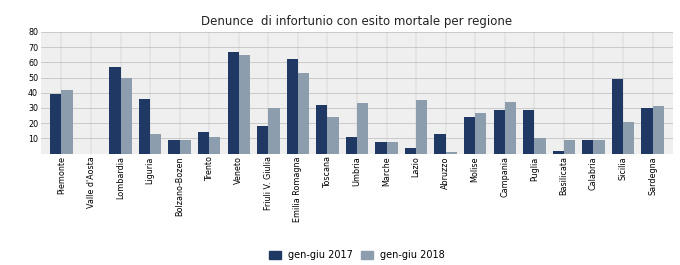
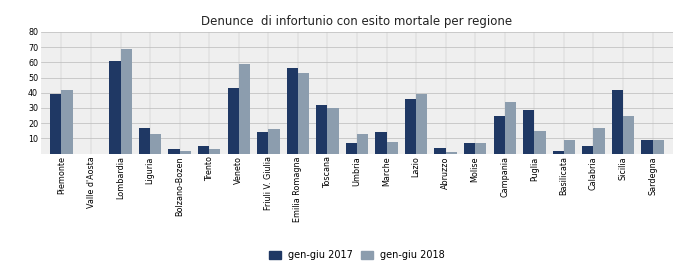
gen-giu 2017/Lombardia: 57 -> 61
gen-giu 2018/Lombardia: 50 -> 69
gen-giu 2017/Liguria: 36 -> 17
gen-giu 2017/Bolzano-Bozen: 9 -> 3
gen-giu 2018/Bolzano-Bozen: 9 -> 2
gen-giu 2017/Trento: 14 -> 5
gen-giu 2018/Trento: 11 -> 3
gen-giu 2017/Veneto: 67 -> 43
gen-giu 2018/Veneto: 65 -> 59
gen-giu 2017/Friuli V. Giulia: 18 -> 14
gen-giu 2018/Friuli V. Giulia: 30 -> 16
gen-giu 2017/Emilia Romagna: 62 -> 56
gen-giu 2018/Toscana: 24 -> 30
gen-giu 2017/Umbria: 11 -> 7
gen-giu 2018/Umbria: 33 -> 13
gen-giu 2017/Marche: 8 -> 14
gen-giu 2017/Lazio: 4 -> 36
gen-giu 2018/Lazio: 35 -> 39
gen-giu 2017/Abruzzo: 13 -> 4
gen-giu 2017/Molise: 24 -> 7
gen-giu 2018/Molise: 27 -> 7
gen-giu 2017/Campania: 29 -> 25
gen-giu 2018/Puglia: 10 -> 15
gen-giu 2017/Calabria: 9 -> 5
gen-giu 2018/Calabria: 9 -> 17
gen-giu 2017/Sicilia: 49 -> 42
gen-giu 2018/Sicilia: 21 -> 25
gen-giu 2017/Sardegna: 30 -> 9
gen-giu 2018/Sardegna: 31 -> 9
